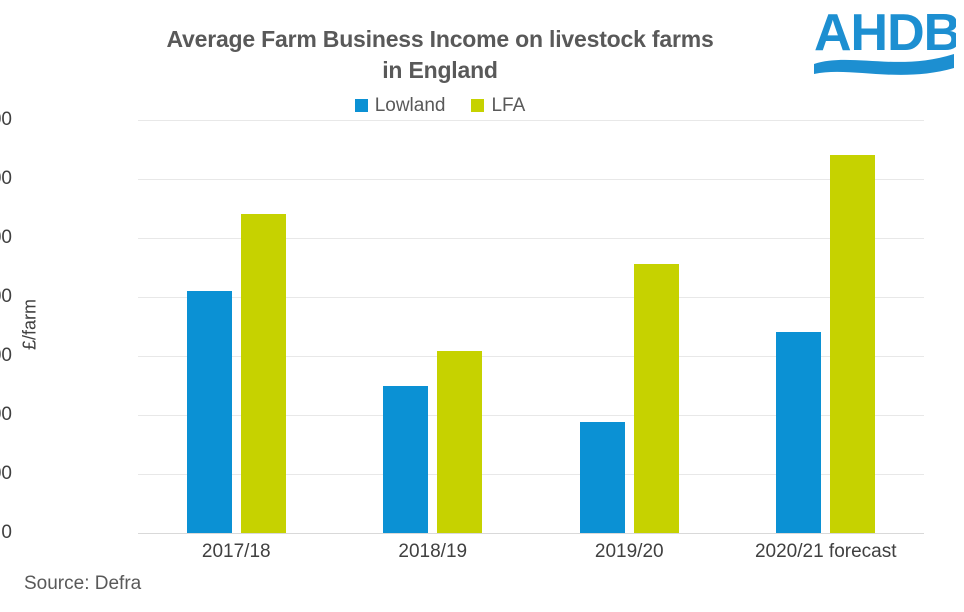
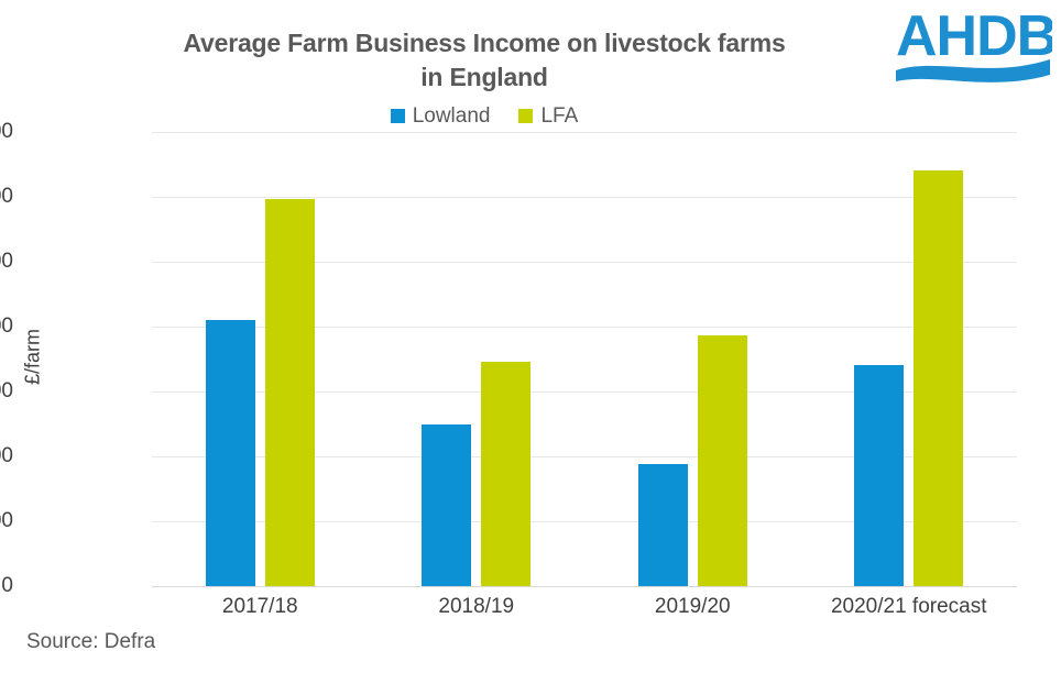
LFA/2017/18: 27000 -> 29800
LFA/2018/19: 15400 -> 17300
LFA/2019/20: 22800 -> 19300
